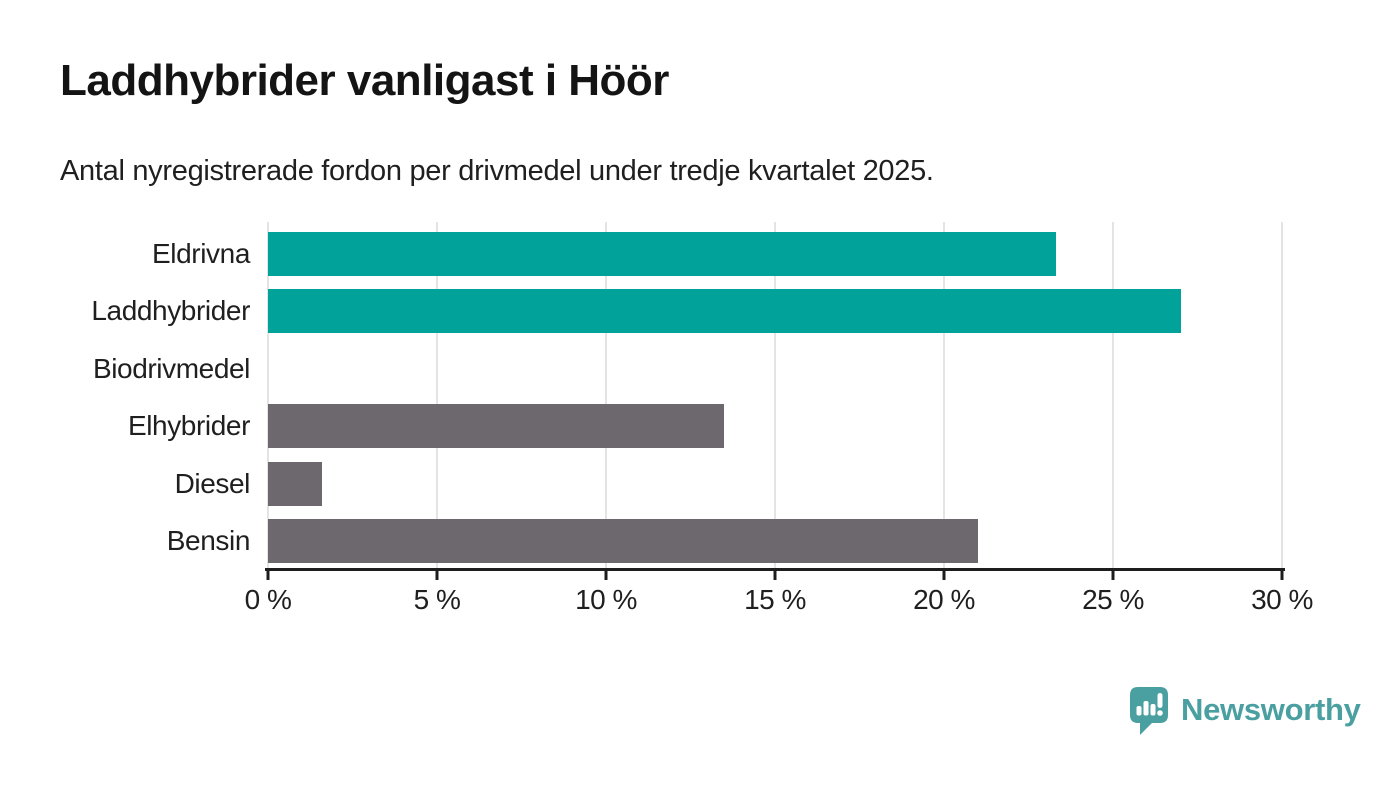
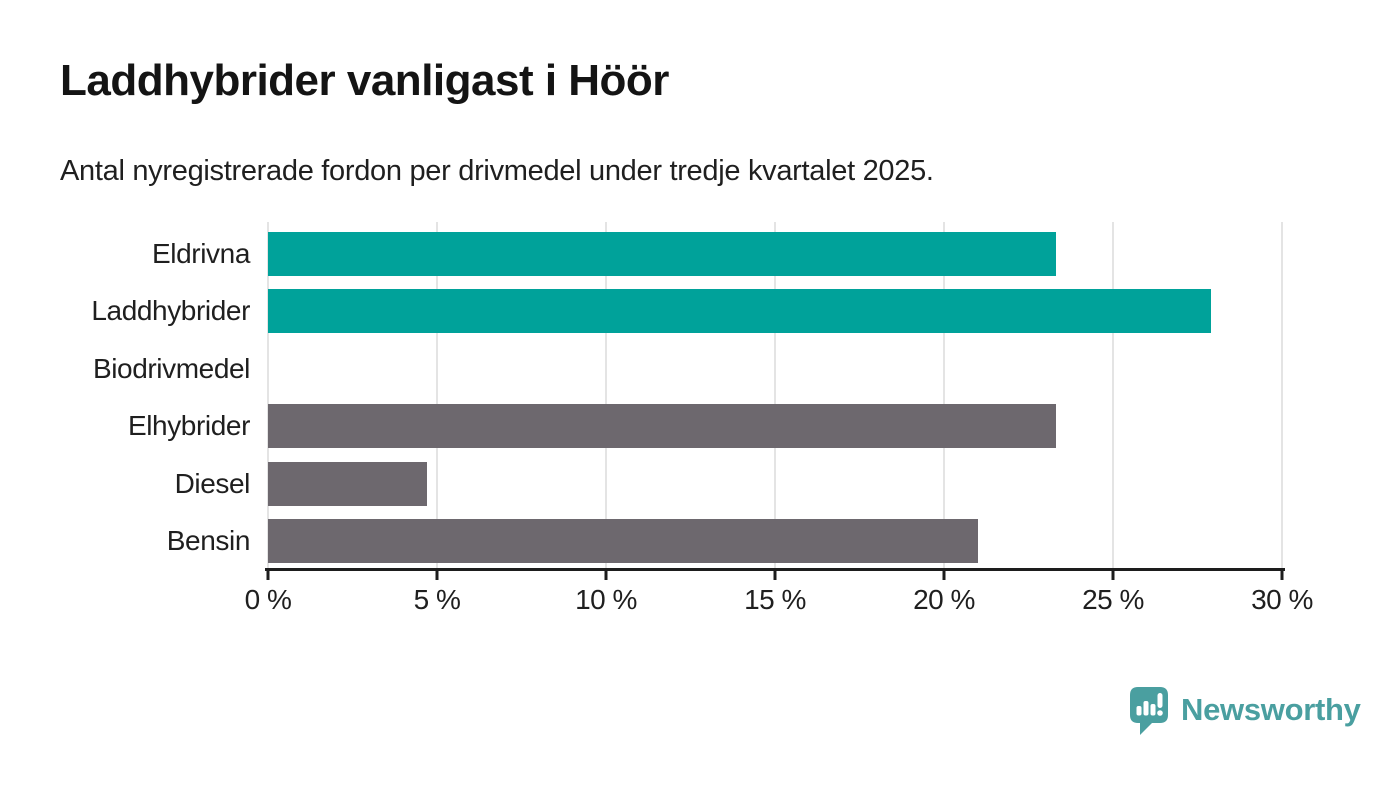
Laddhybrider: 27.0% -> 27.9%
Elhybrider: 13.5% -> 23.3%
Diesel: 1.6% -> 4.7%
